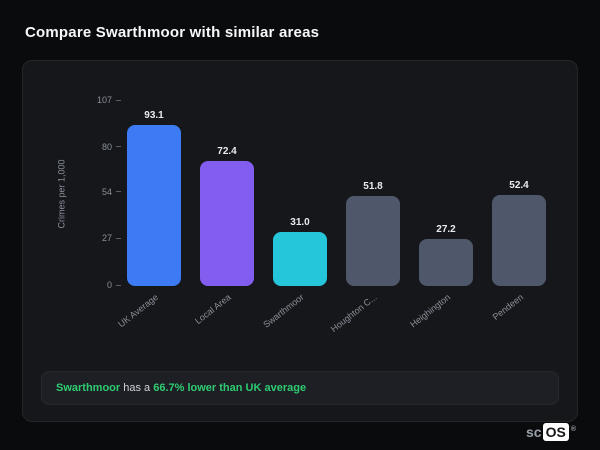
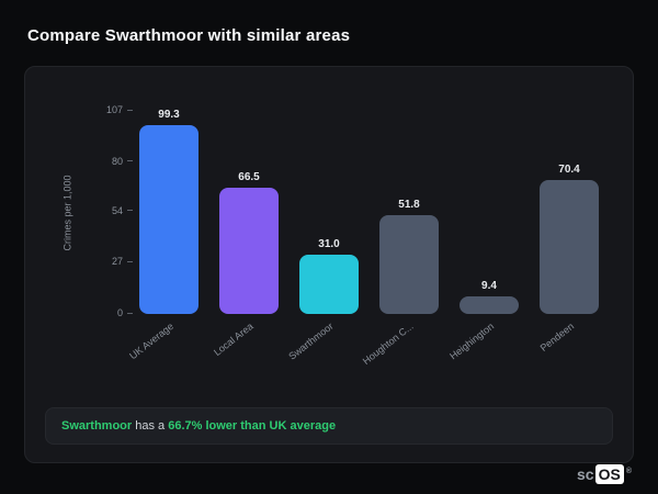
UK Average: 93.1 -> 99.3
Local Area: 72.4 -> 66.5
Heighington: 27.2 -> 9.4
Pendeen: 52.4 -> 70.4
